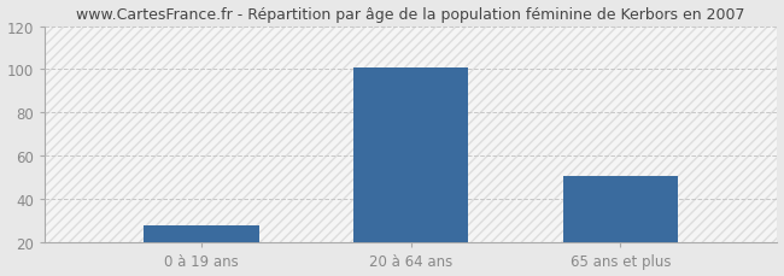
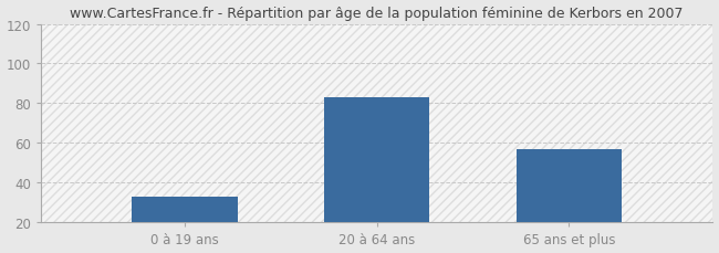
0 à 19 ans: 28 -> 33
20 à 64 ans: 101 -> 83
65 ans et plus: 51 -> 57
